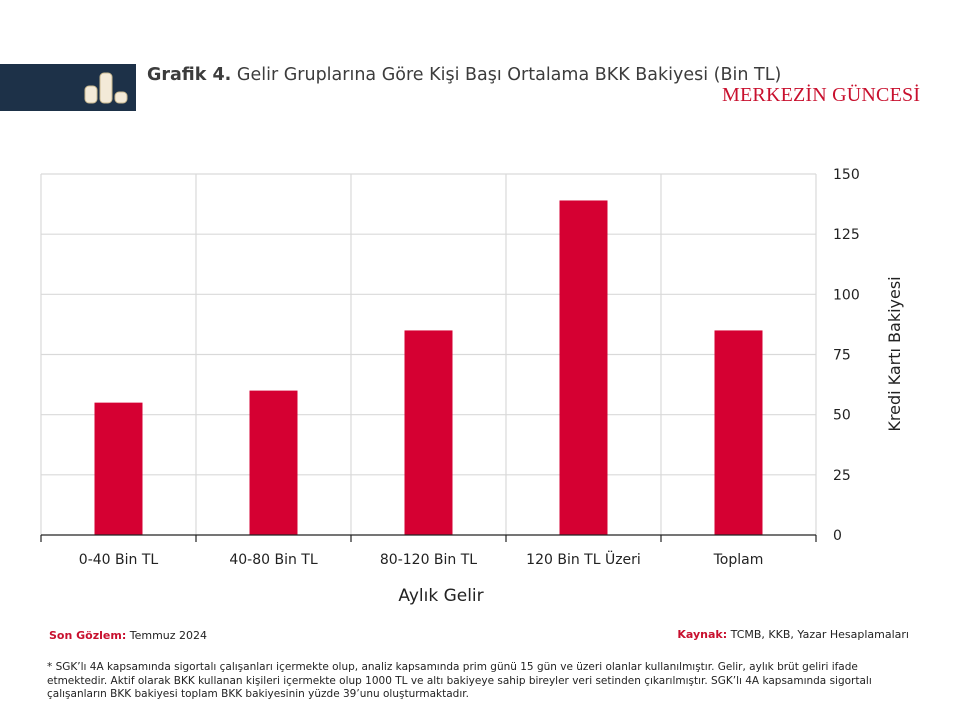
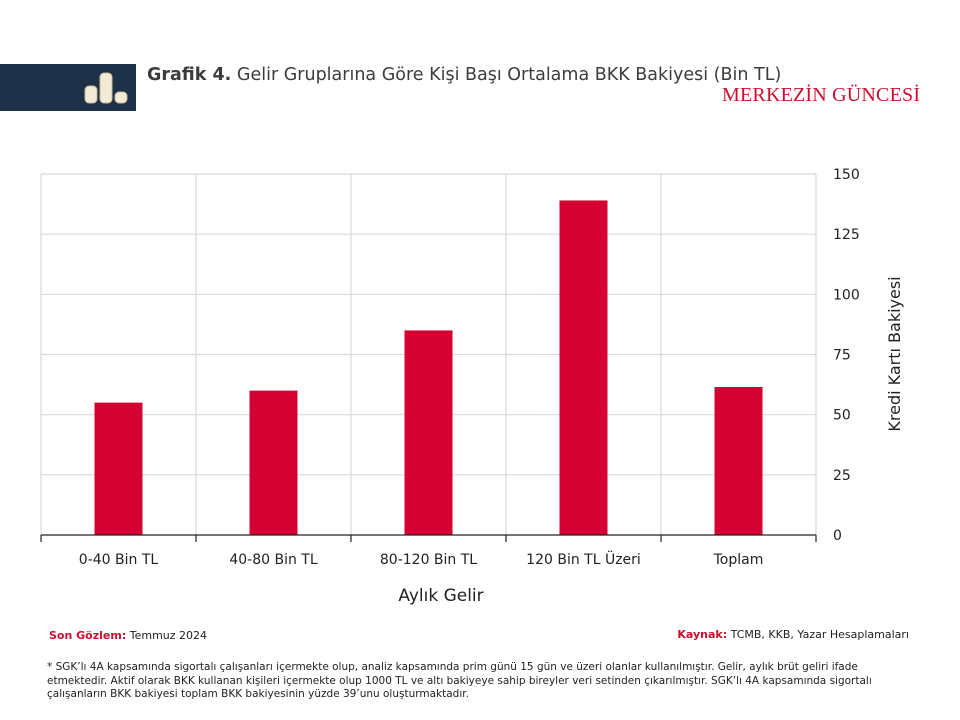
Toplam: 85 -> 62
